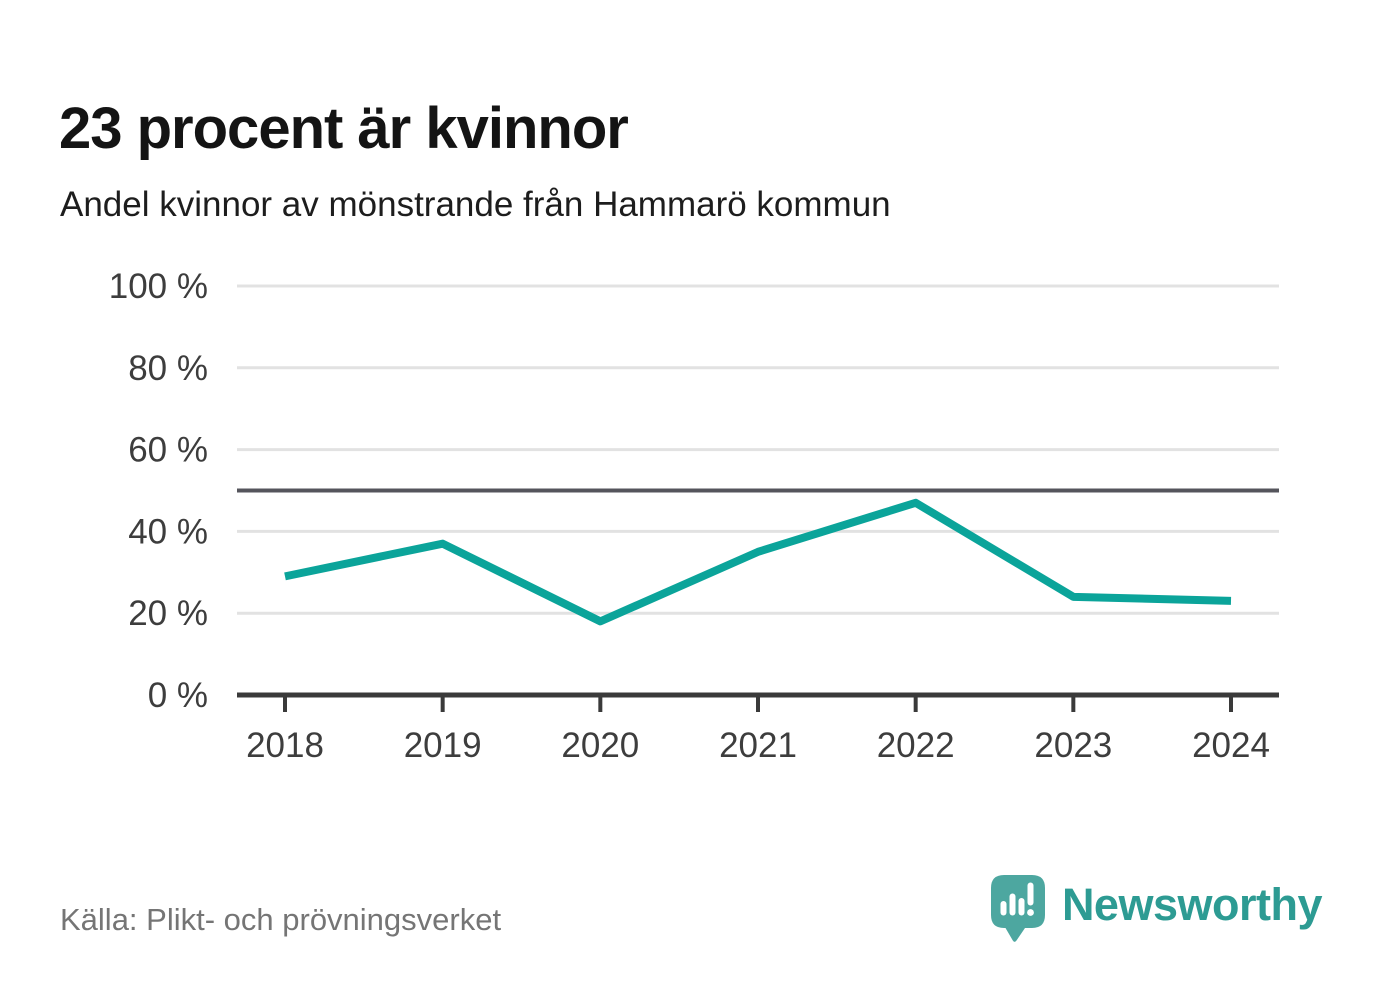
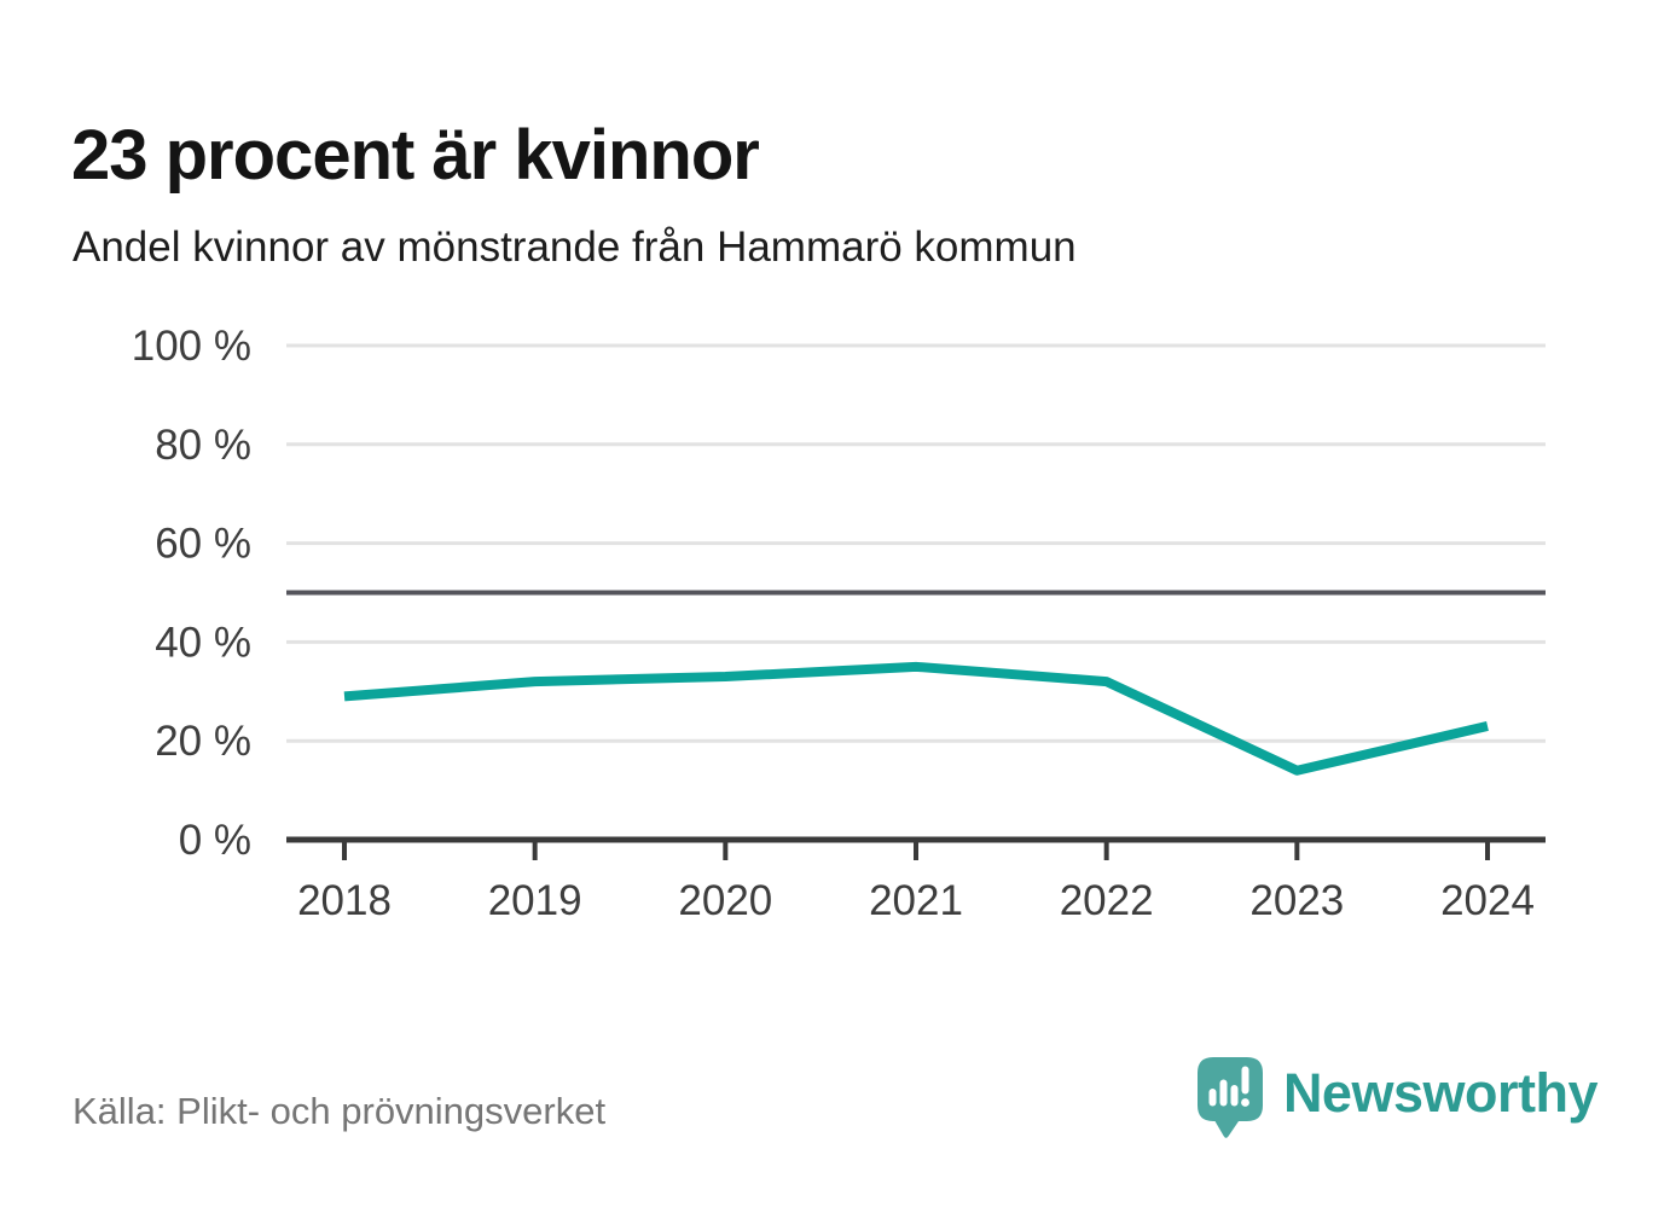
2019: 37% -> 32%
2020: 18% -> 33%
2022: 47% -> 32%
2023: 24% -> 14%
